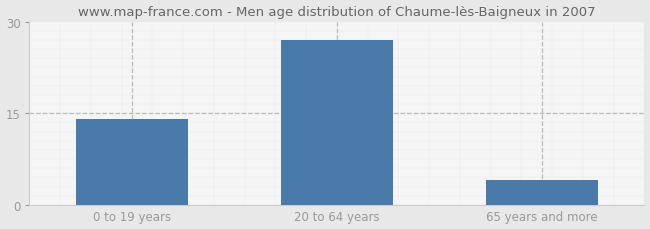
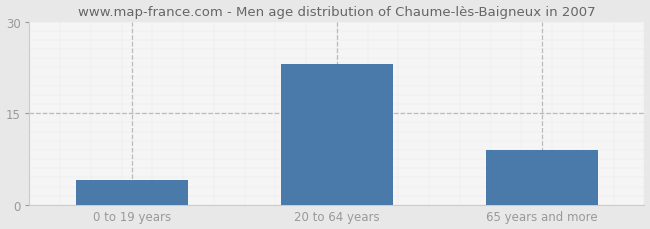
0 to 19 years: 14 -> 4
20 to 64 years: 27 -> 23
65 years and more: 4 -> 9
